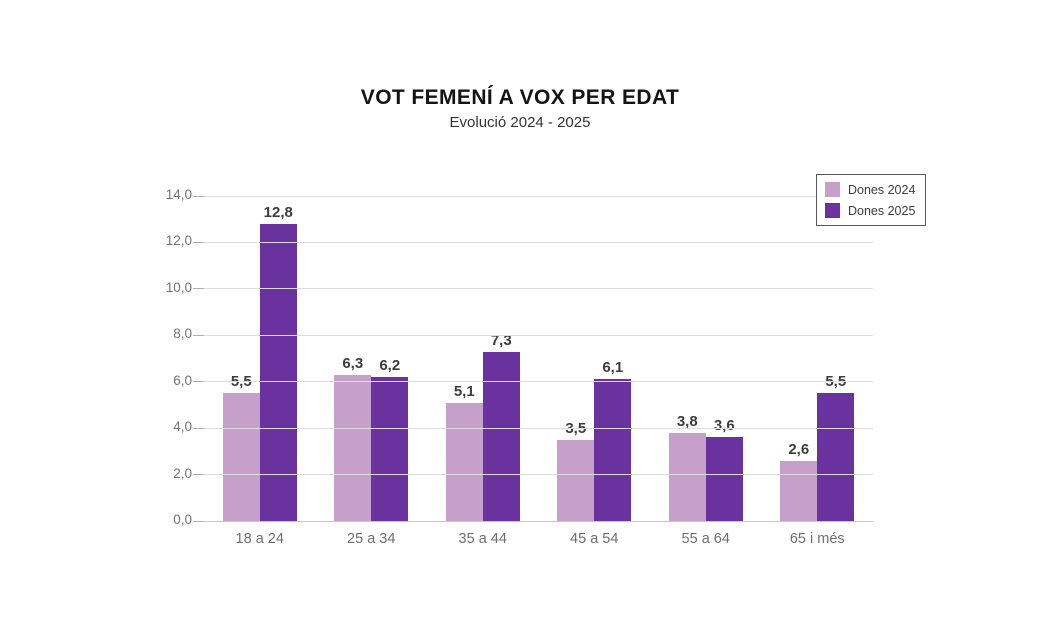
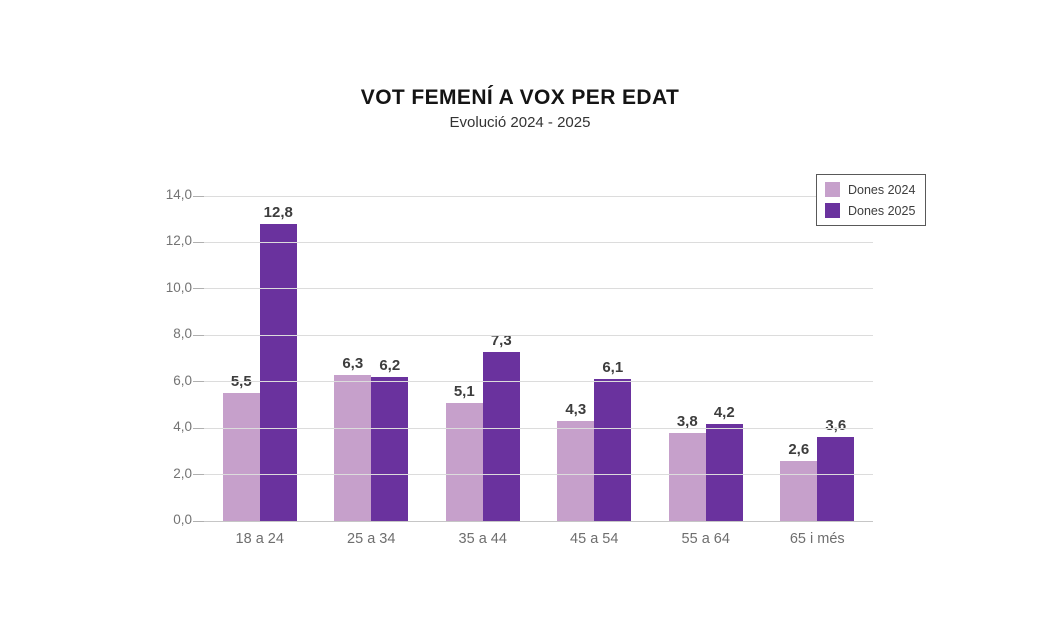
Dones 2024/45 a 54: 3,5 -> 4,3
Dones 2025/55 a 64: 3,6 -> 4,2
Dones 2025/65 i més: 5,5 -> 3,6
